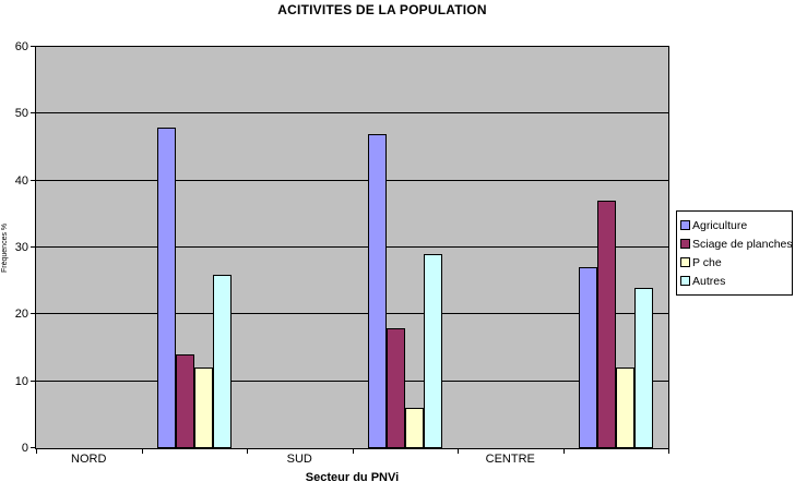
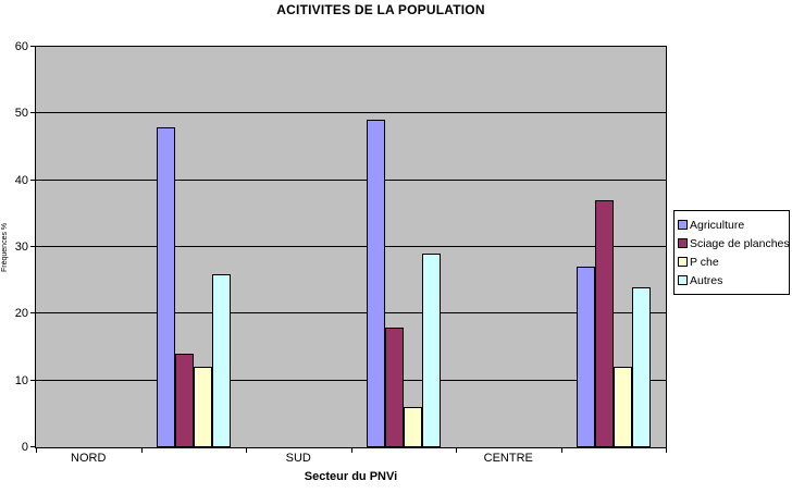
Agriculture/SUD: 47 -> 49
